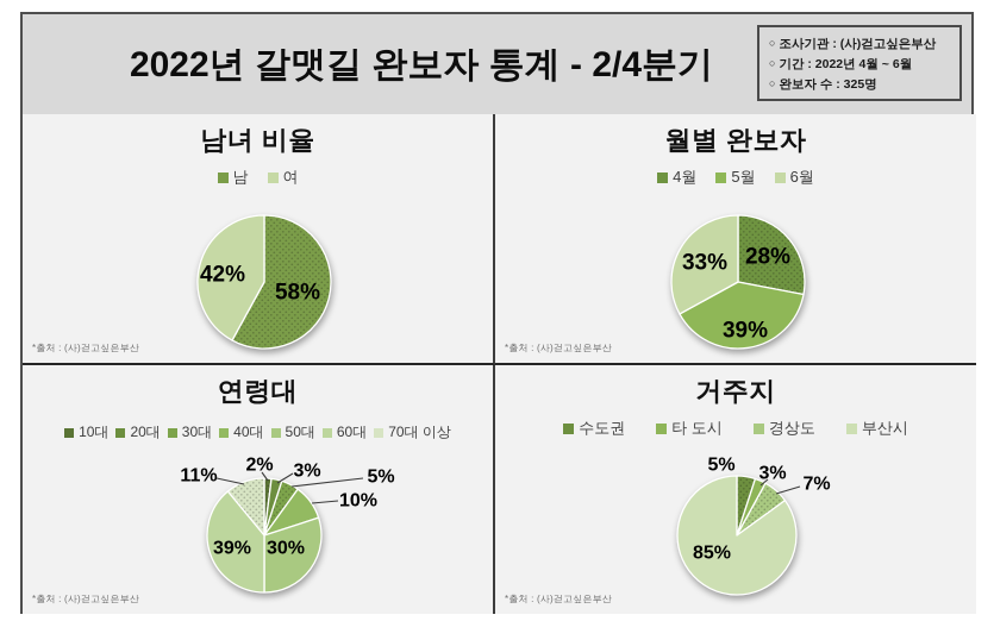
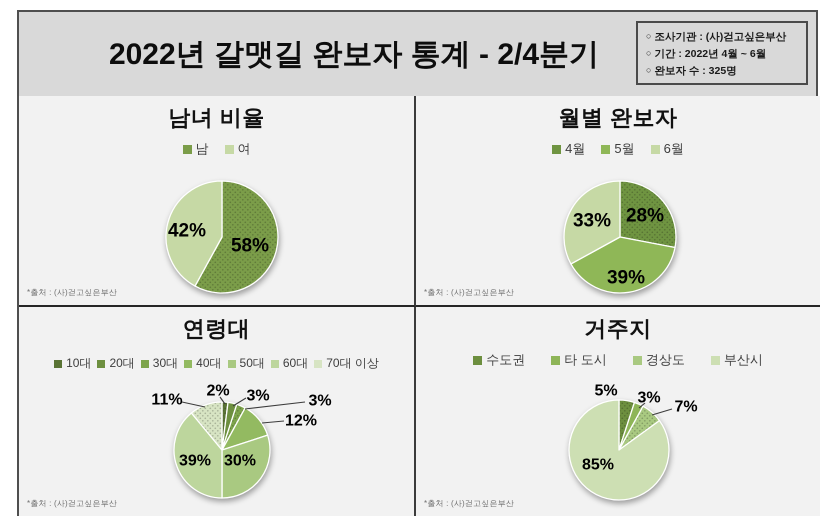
연령대/30대: 5% -> 3%
연령대/40대: 10% -> 12%
